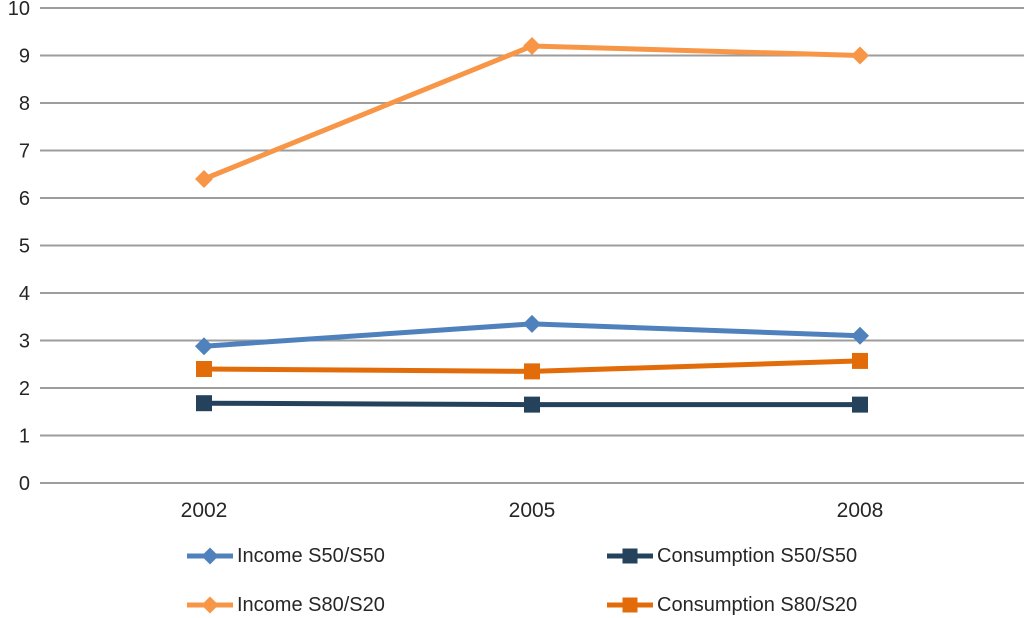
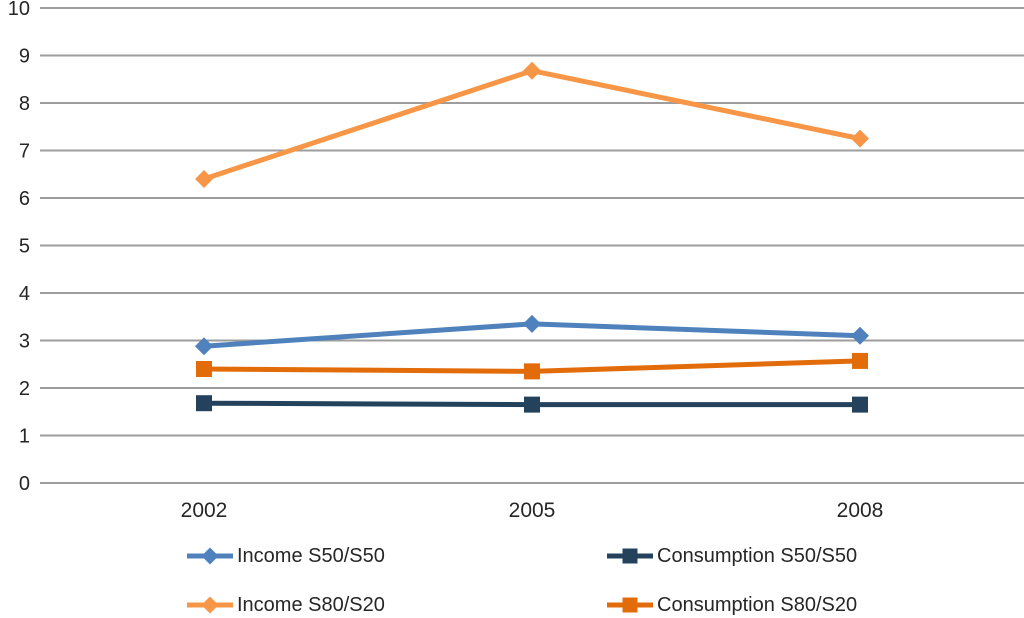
Income S80/S20/2005: 9.2 -> 8.7
Income S80/S20/2008: 9.0 -> 7.2
